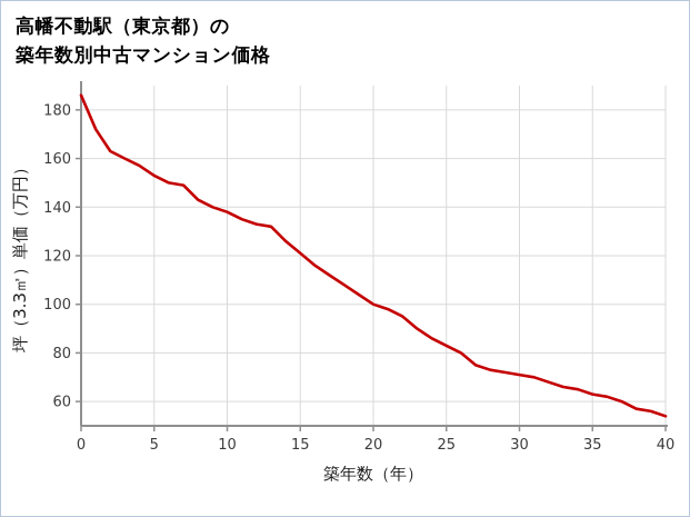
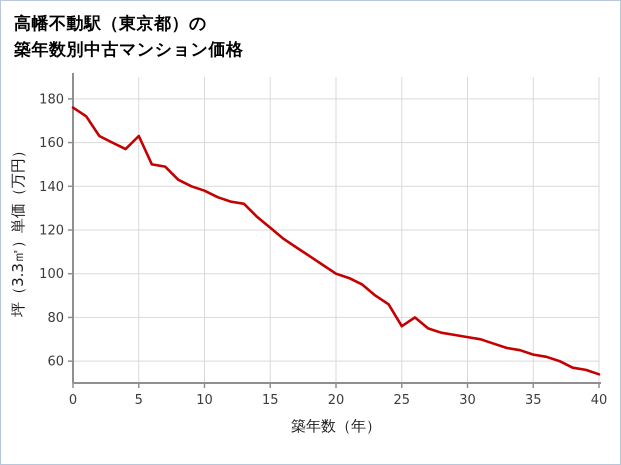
0: 186 -> 176
5: 153 -> 163
25: 83 -> 76
